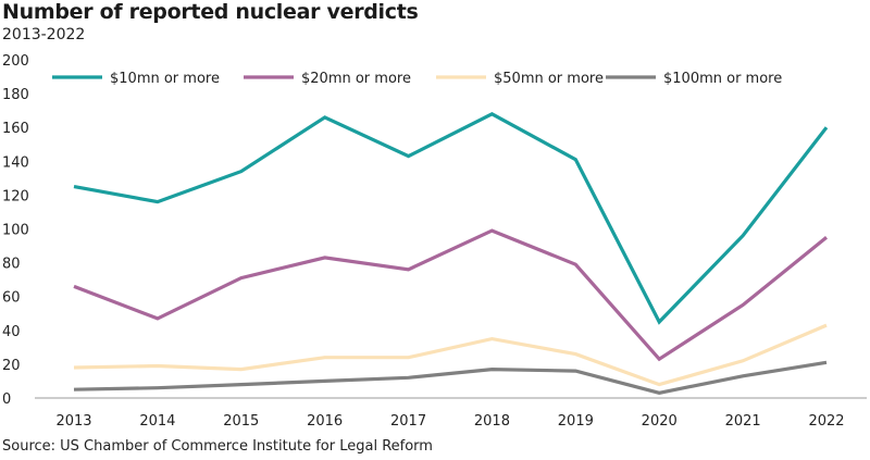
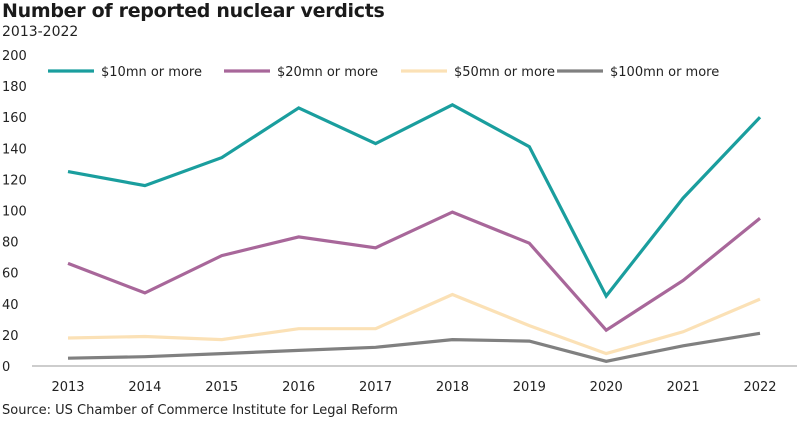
$50mn or more/2018: 35 -> 46
$10mn or more/2021: 96 -> 108
